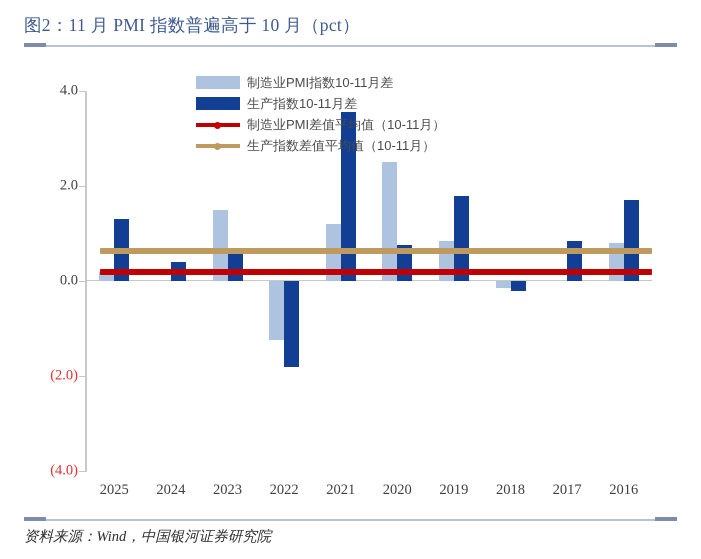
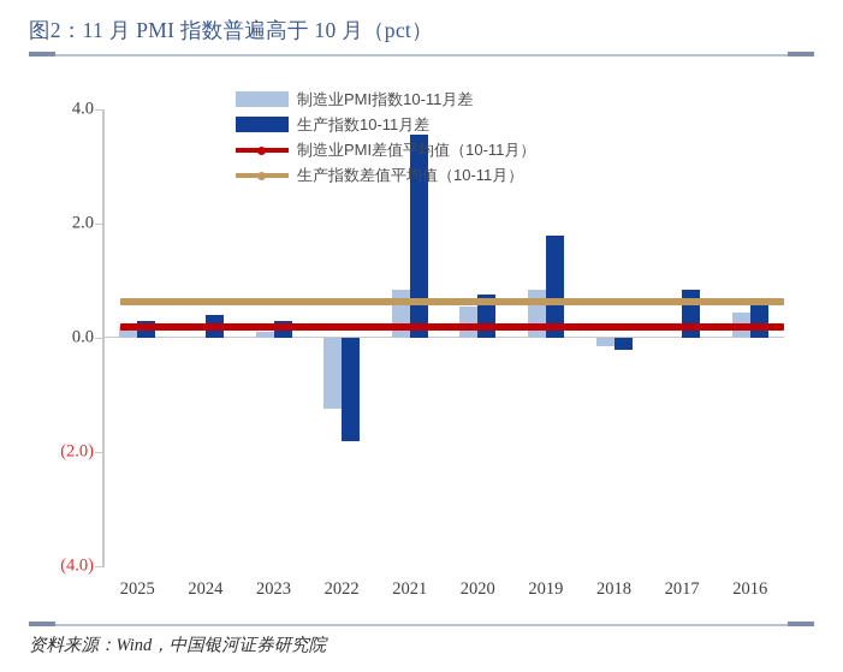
生产指数10-11月差/2025: 1.3 -> 0.3
制造业PMI指数10-11月差/2023: 1.5 -> 0.1
生产指数10-11月差/2023: 0.7 -> 0.3
制造业PMI指数10-11月差/2021: 1.2 -> 0.8
制造业PMI指数10-11月差/2020: 2.5 -> 0.6
制造业PMI指数10-11月差/2016: 0.8 -> 0.5
生产指数10-11月差/2016: 1.7 -> 0.6
